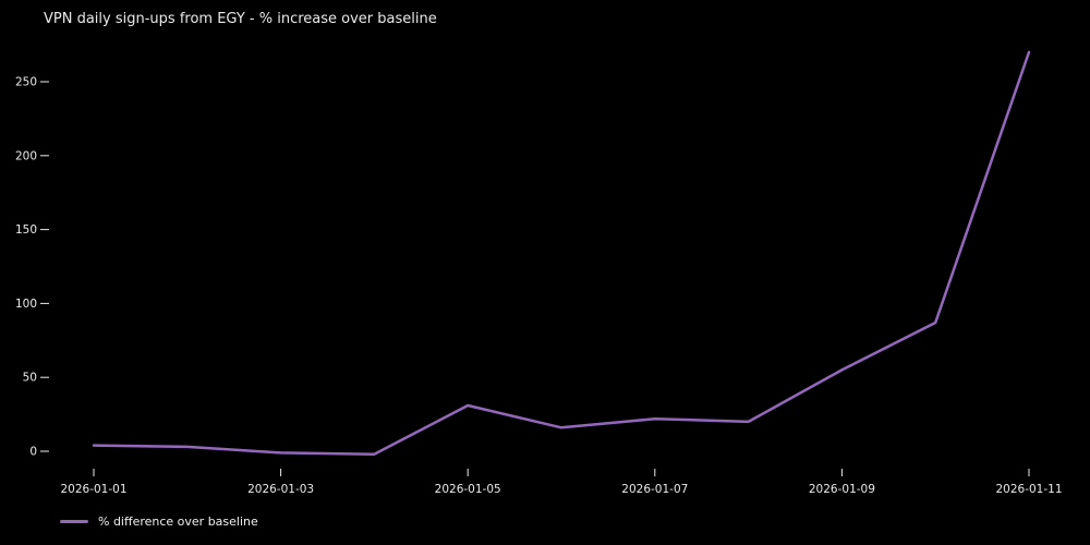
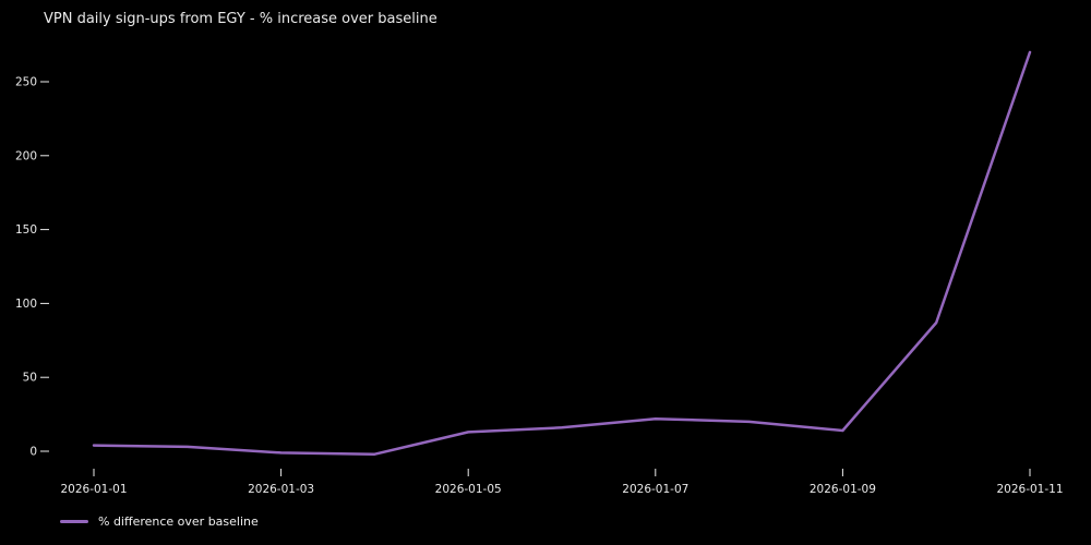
2026-01-05: 31 -> 13
2026-01-09: 55 -> 14
